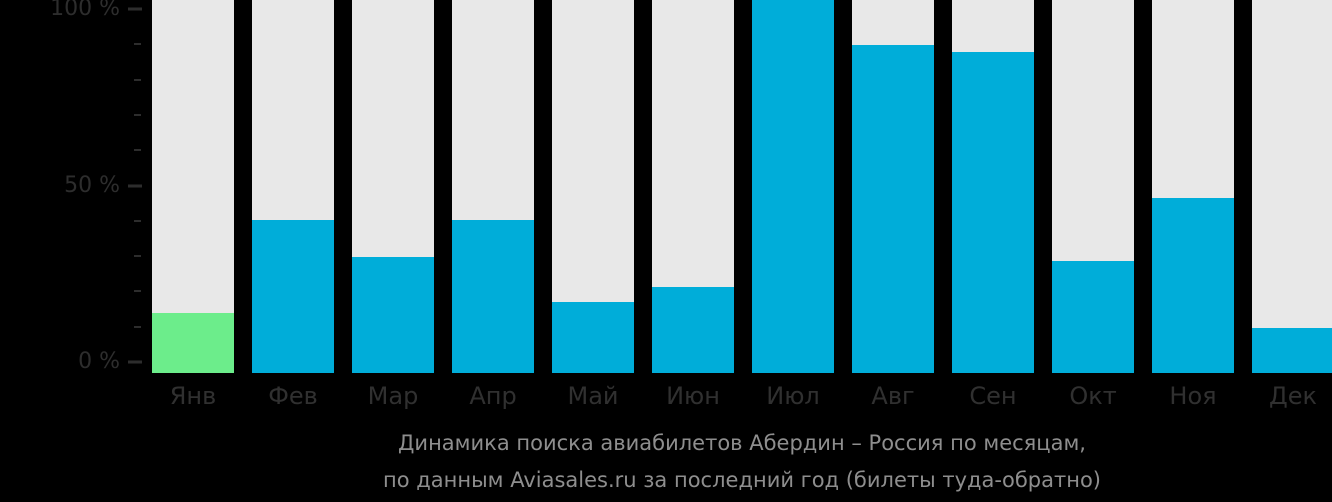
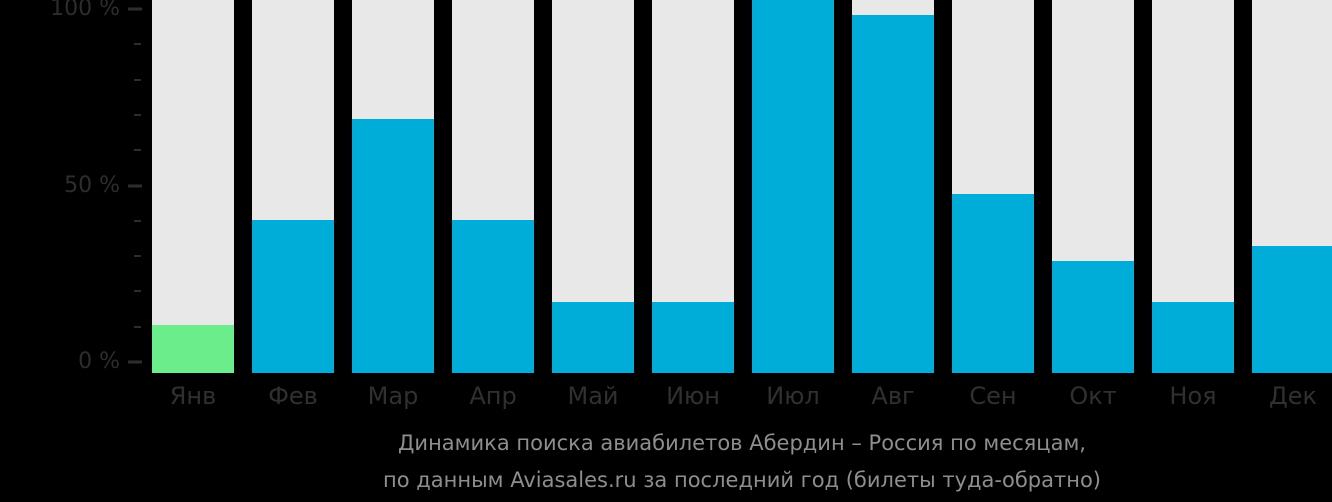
Янв: 16% -> 13%
Мар: 31% -> 68%
Июн: 23% -> 19%
Авг: 88% -> 96%
Сен: 86% -> 48%
Ноя: 47% -> 19%
Дек: 12% -> 34%
